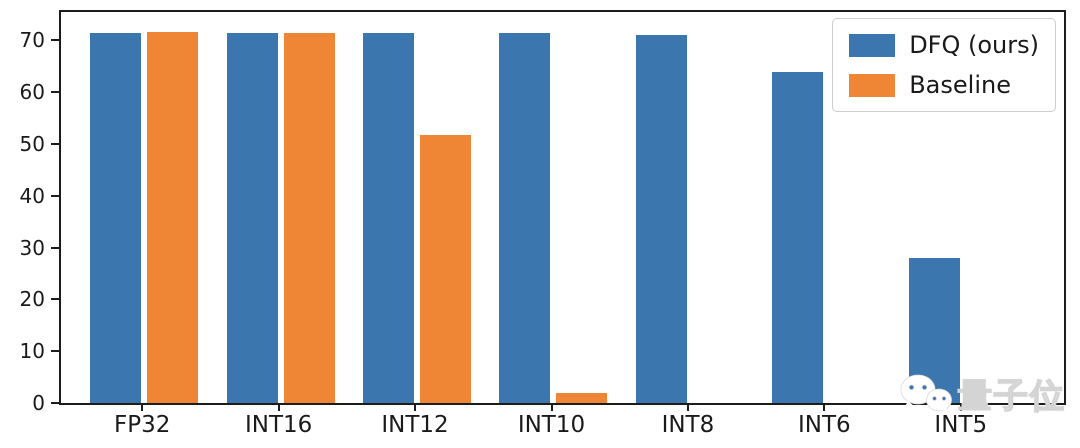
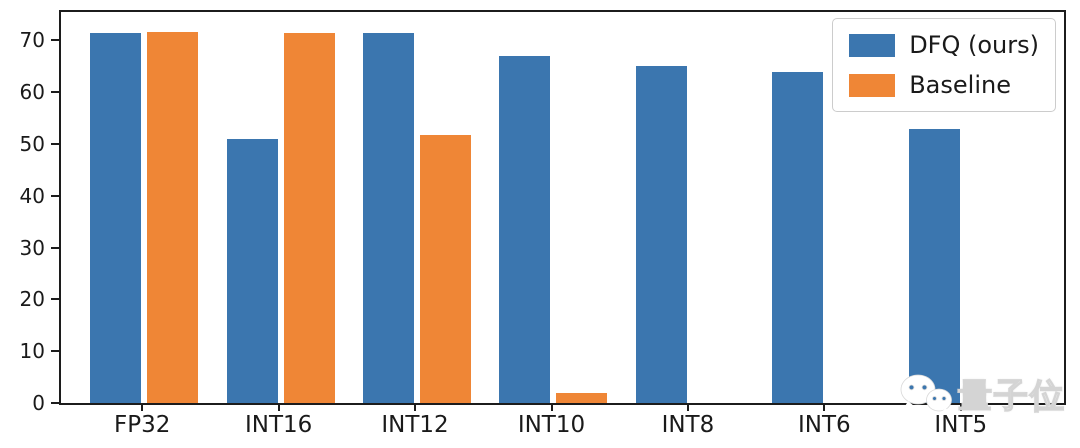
DFQ (ours)/INT16: 72 -> 51
DFQ (ours)/INT10: 72 -> 67
DFQ (ours)/INT8: 71 -> 65
DFQ (ours)/INT5: 28 -> 53
